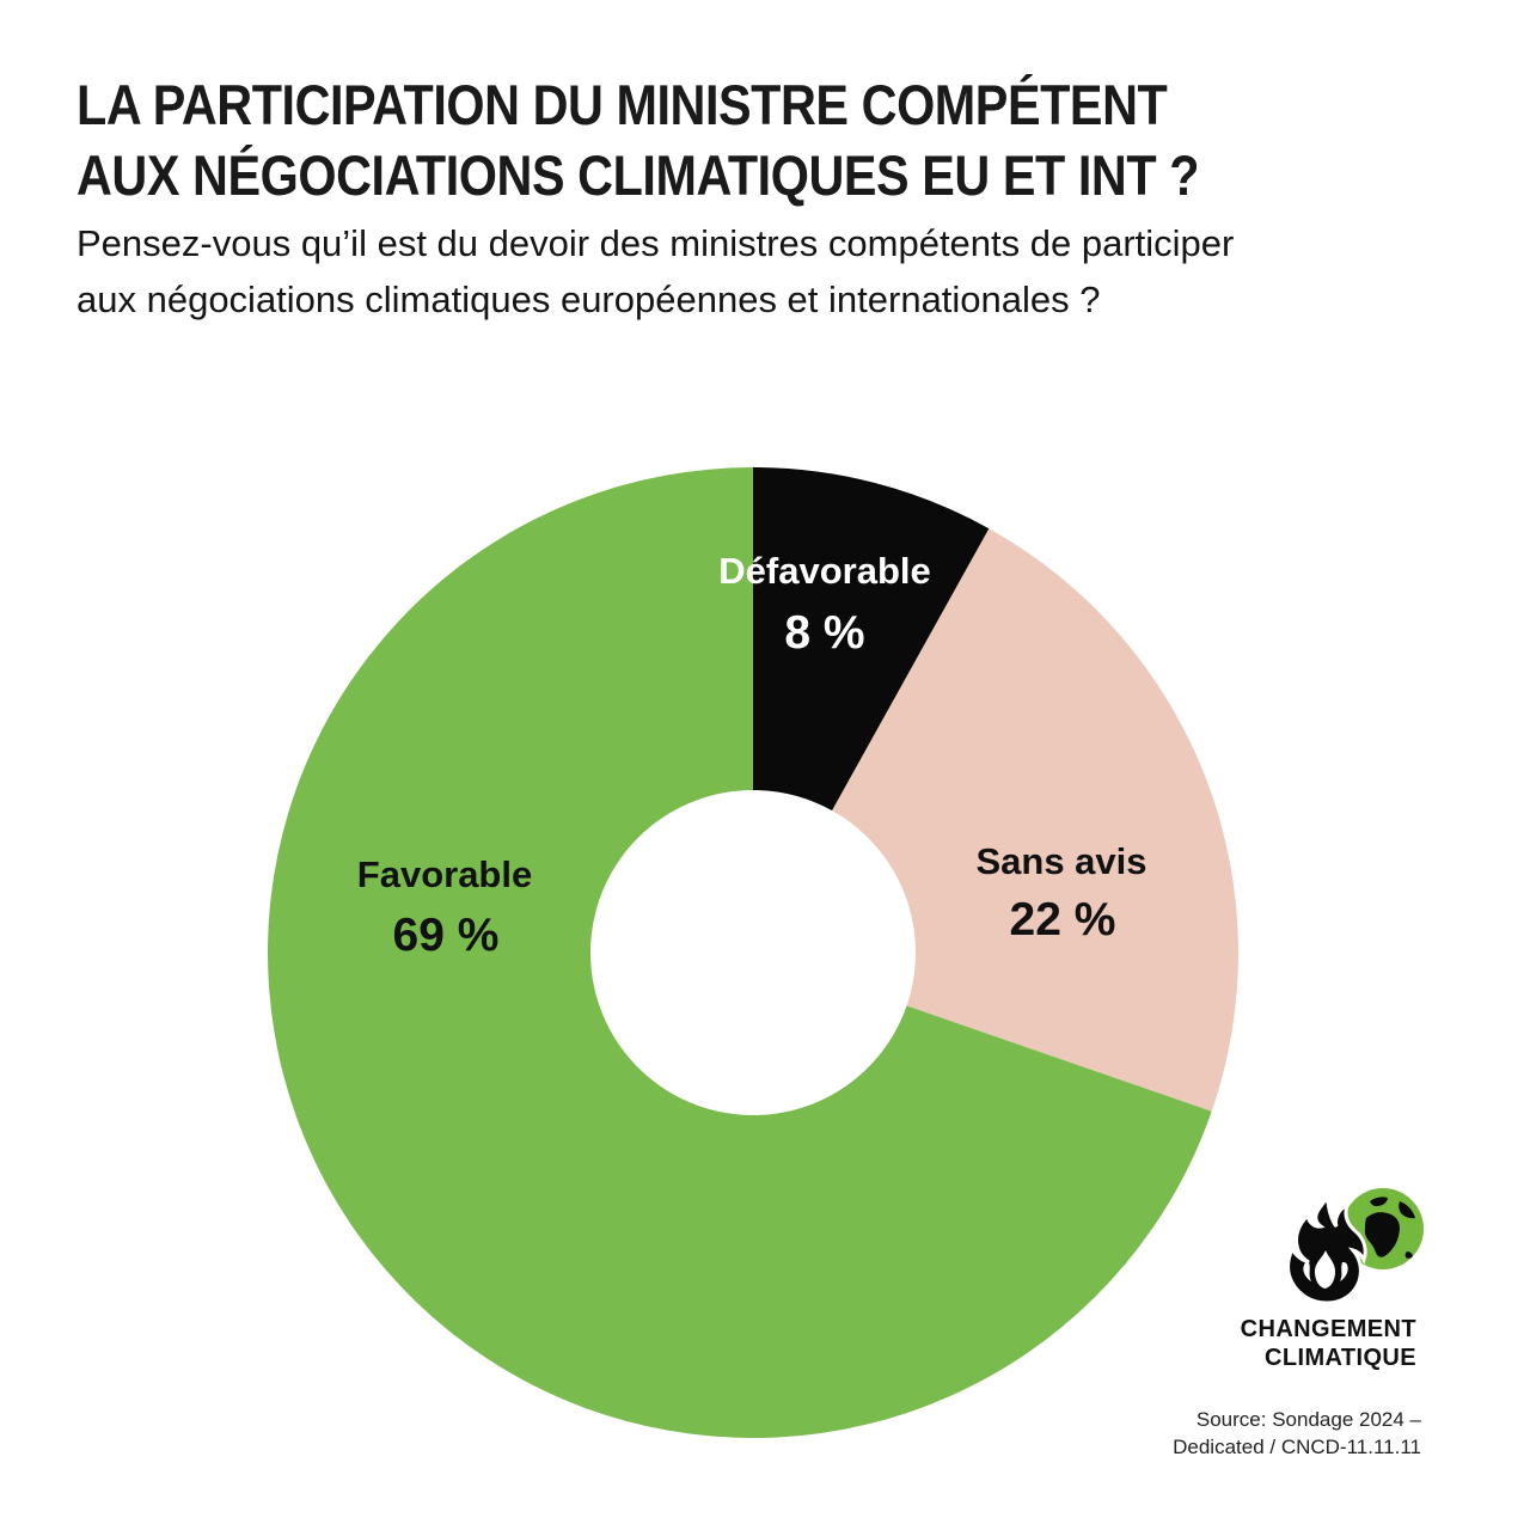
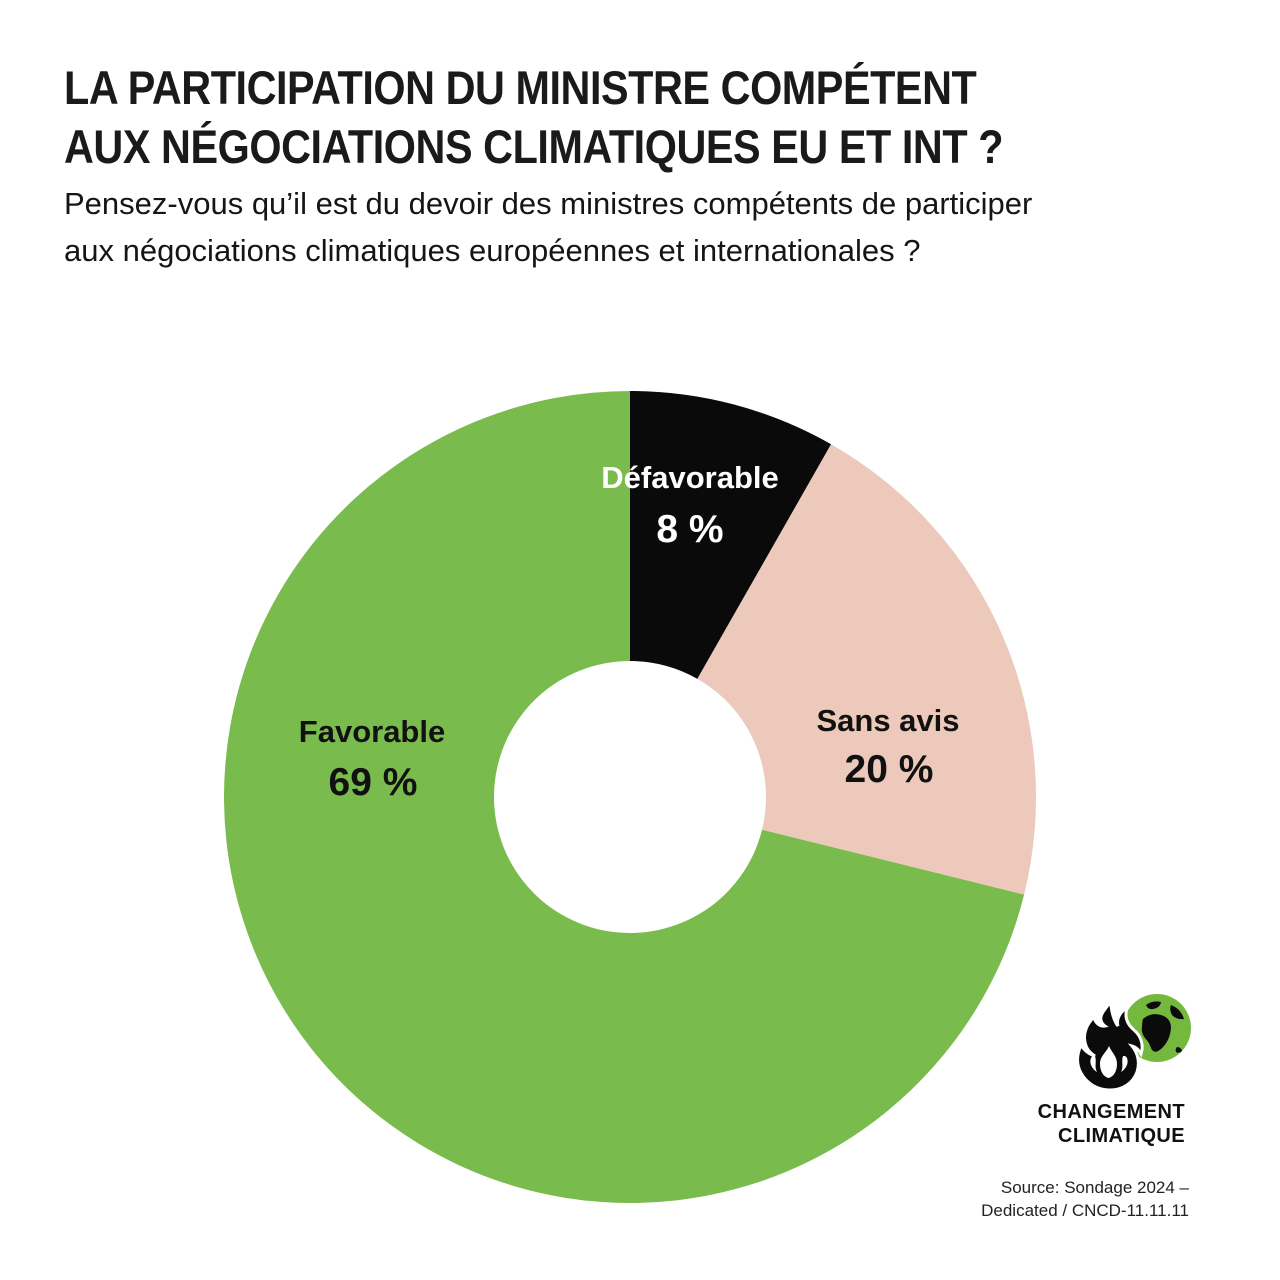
Sans avis: 22 -> 20
